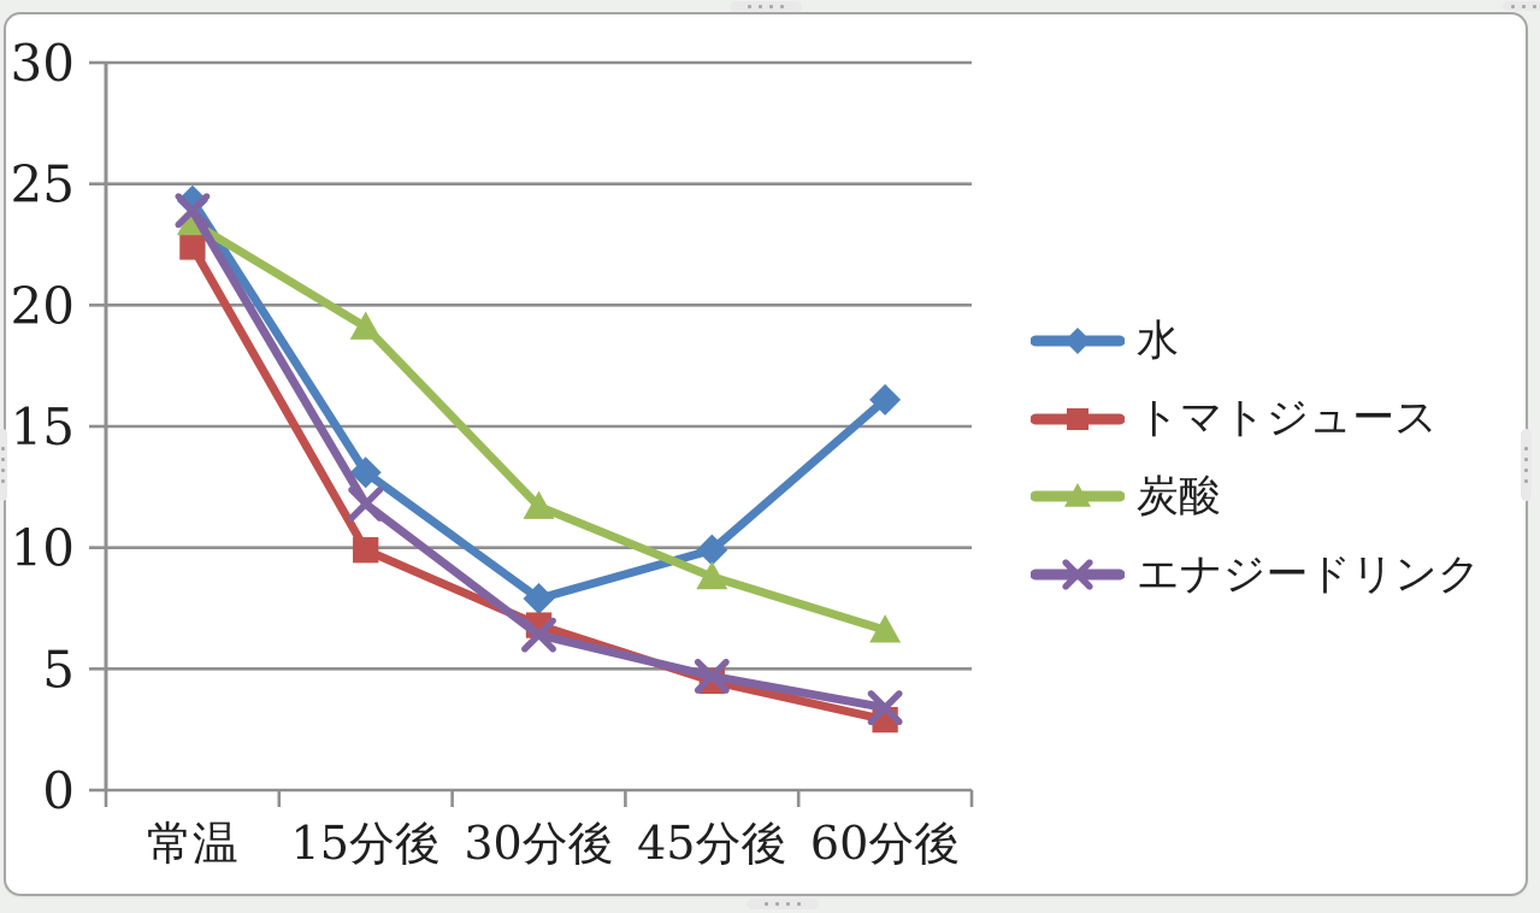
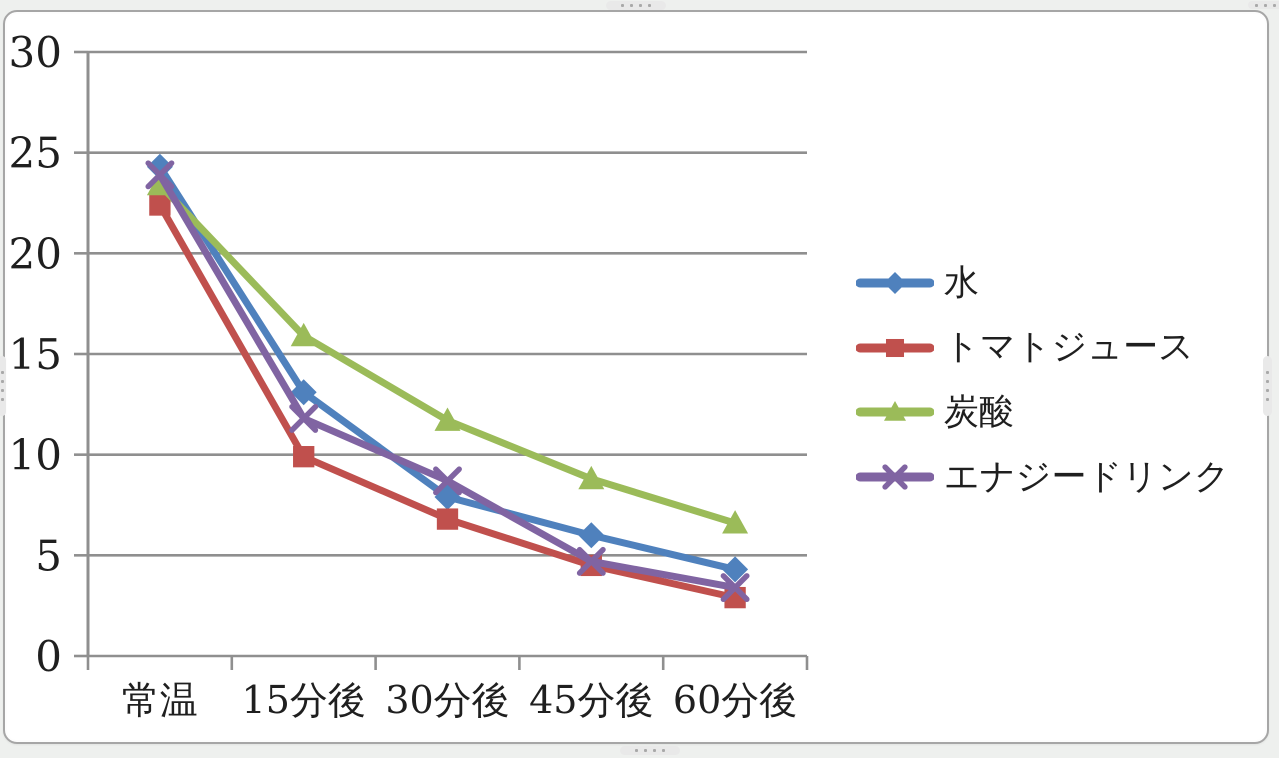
炭酸/15分後: 19.1 -> 15.9
エナジードリンク/30分後: 6.4 -> 8.7
水/45分後: 9.9 -> 6.0
水/60分後: 16.1 -> 4.3
